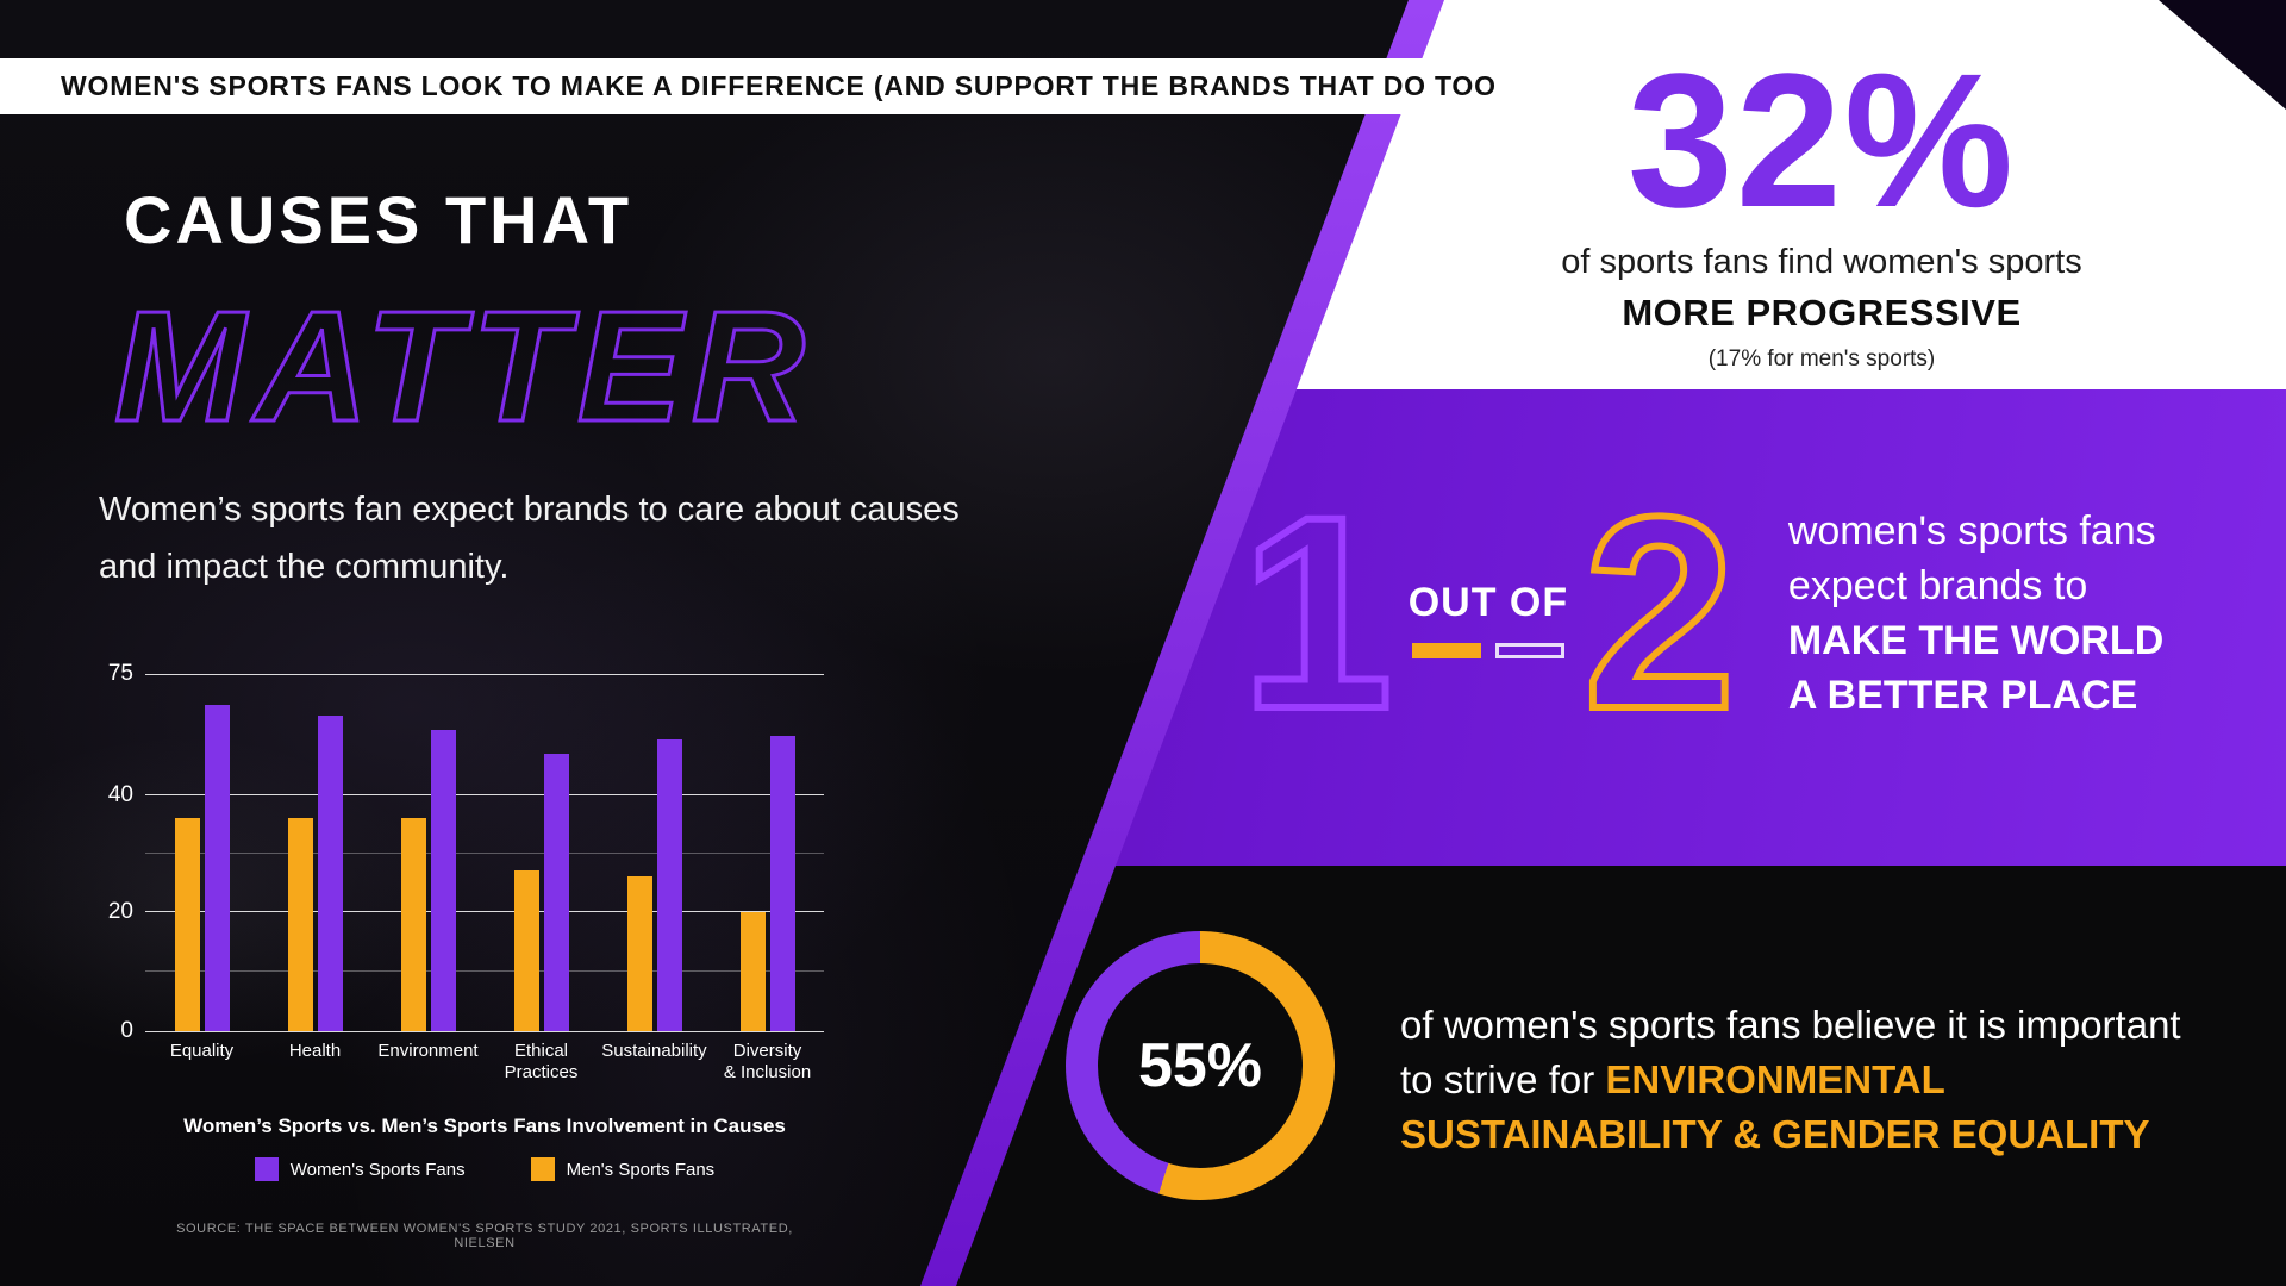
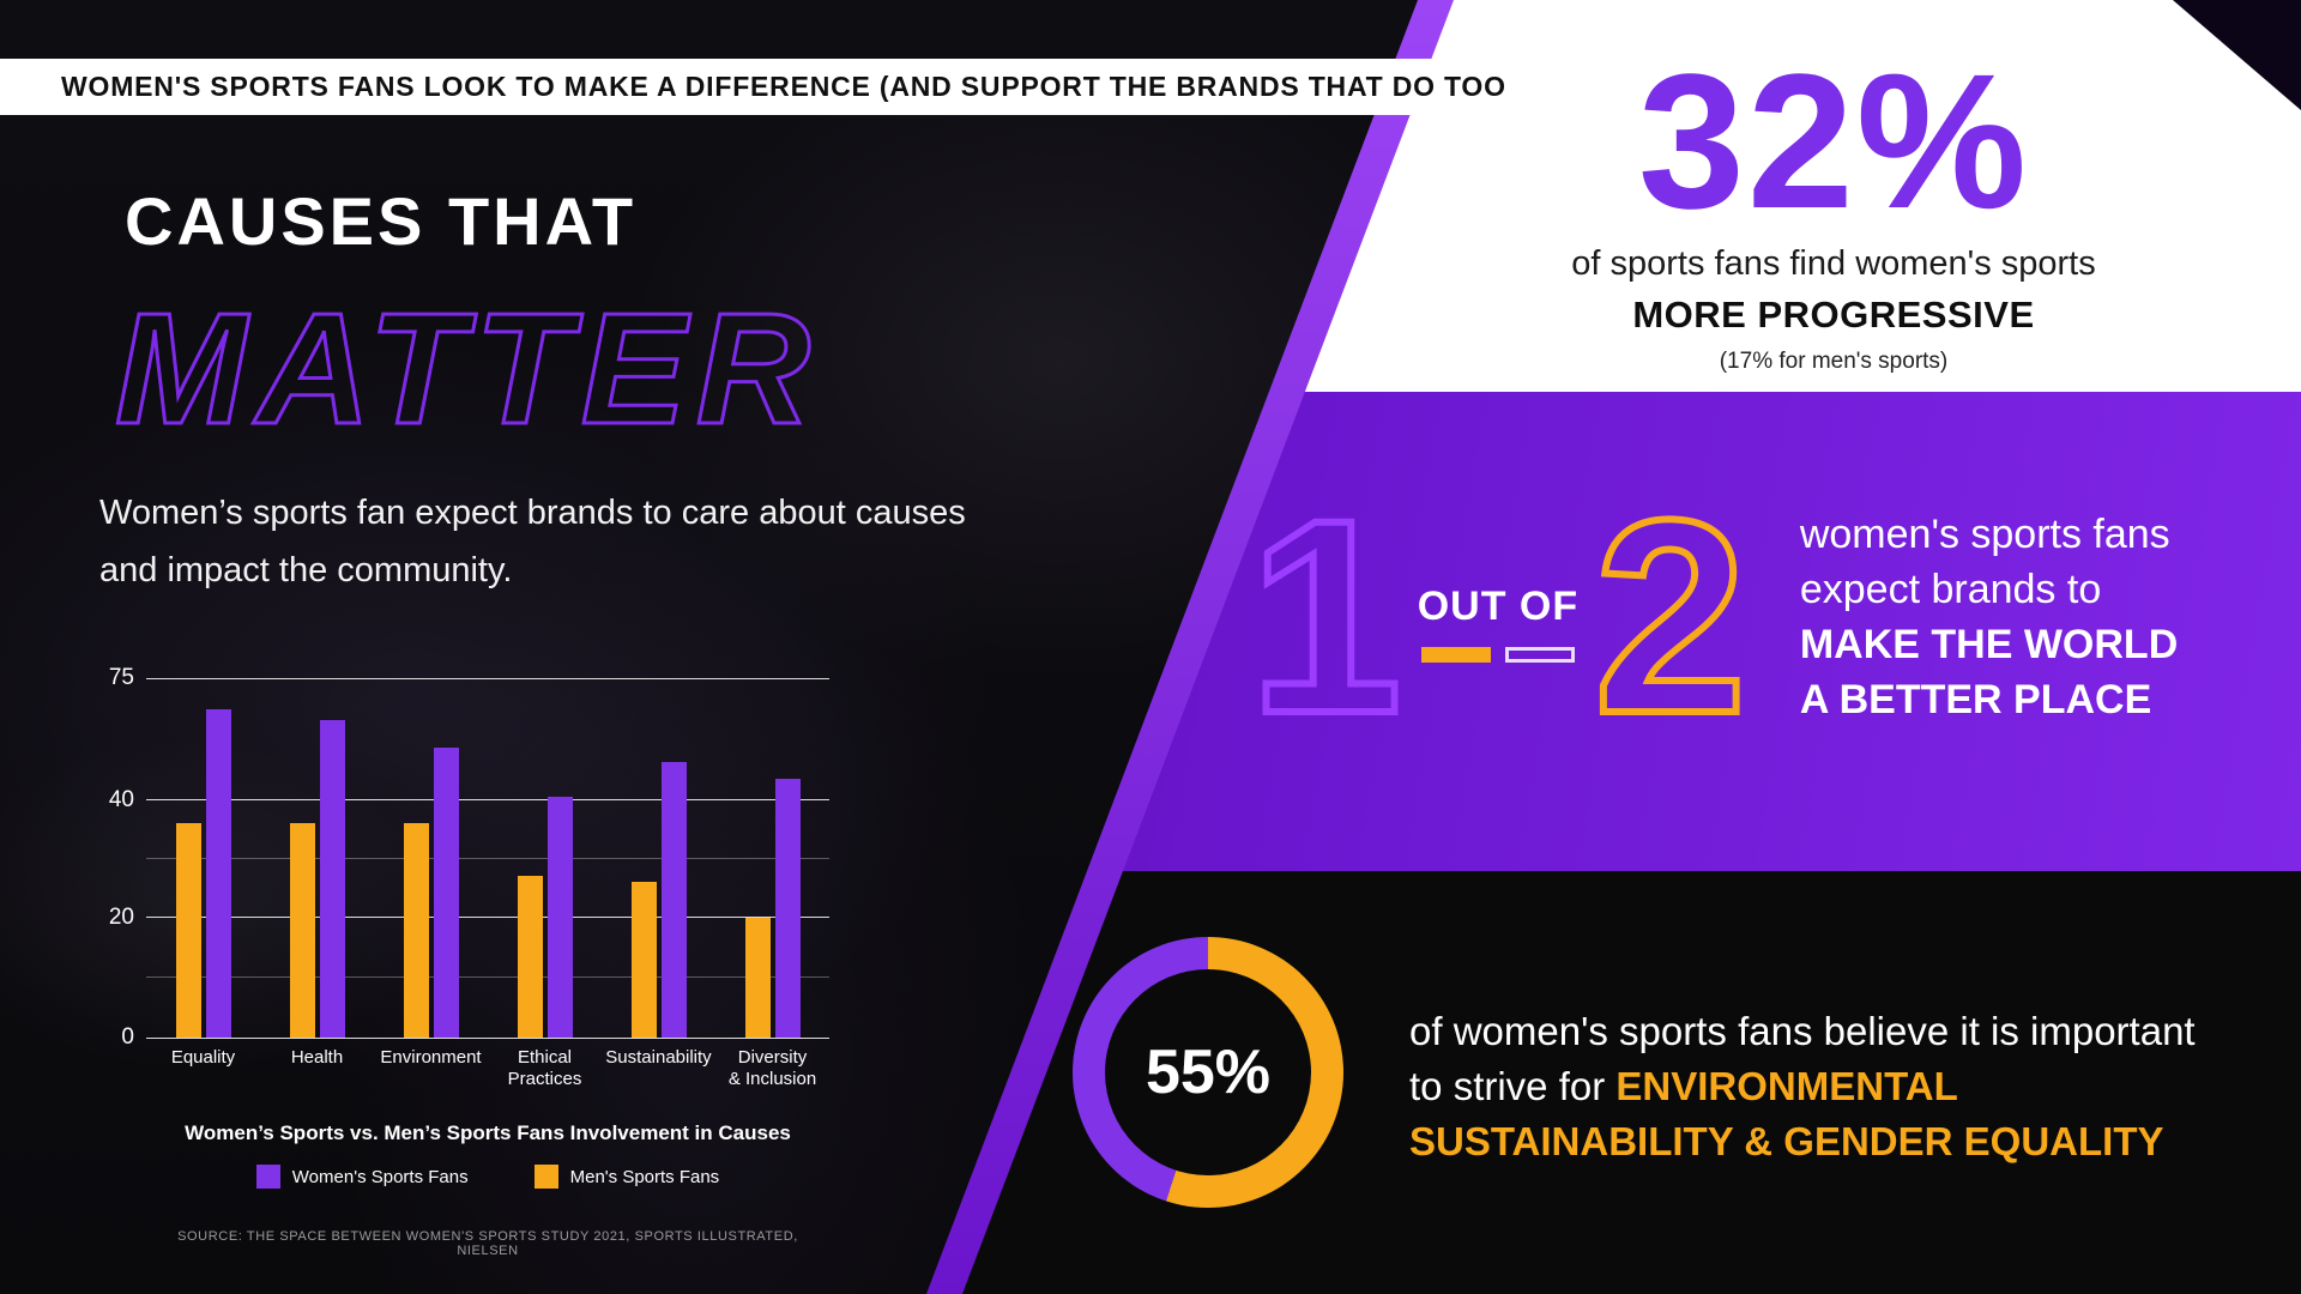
Women's Sports Fans/Environment: 59 -> 55
Women's Sports Fans/Ethical Practices: 52 -> 41
Women's Sports Fans/Sustainability: 56 -> 51
Women's Sports Fans/Diversity & Inclusion: 57 -> 46
